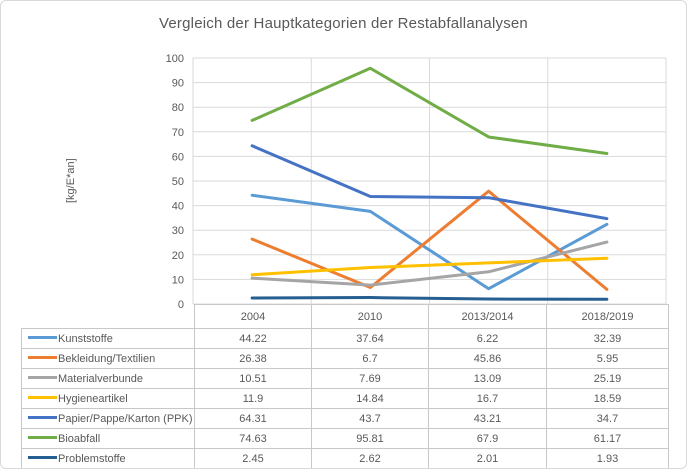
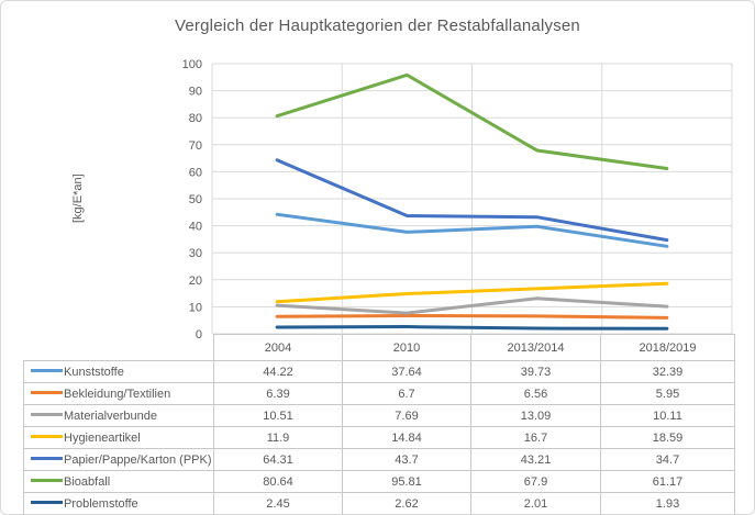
Bekleidung/Textilien/2004: 26.38 -> 6.39
Bioabfall/2004: 74.63 -> 80.64
Kunststoffe/2013/2014: 6.22 -> 39.73
Bekleidung/Textilien/2013/2014: 45.86 -> 6.56
Materialverbunde/2018/2019: 25.19 -> 10.11
